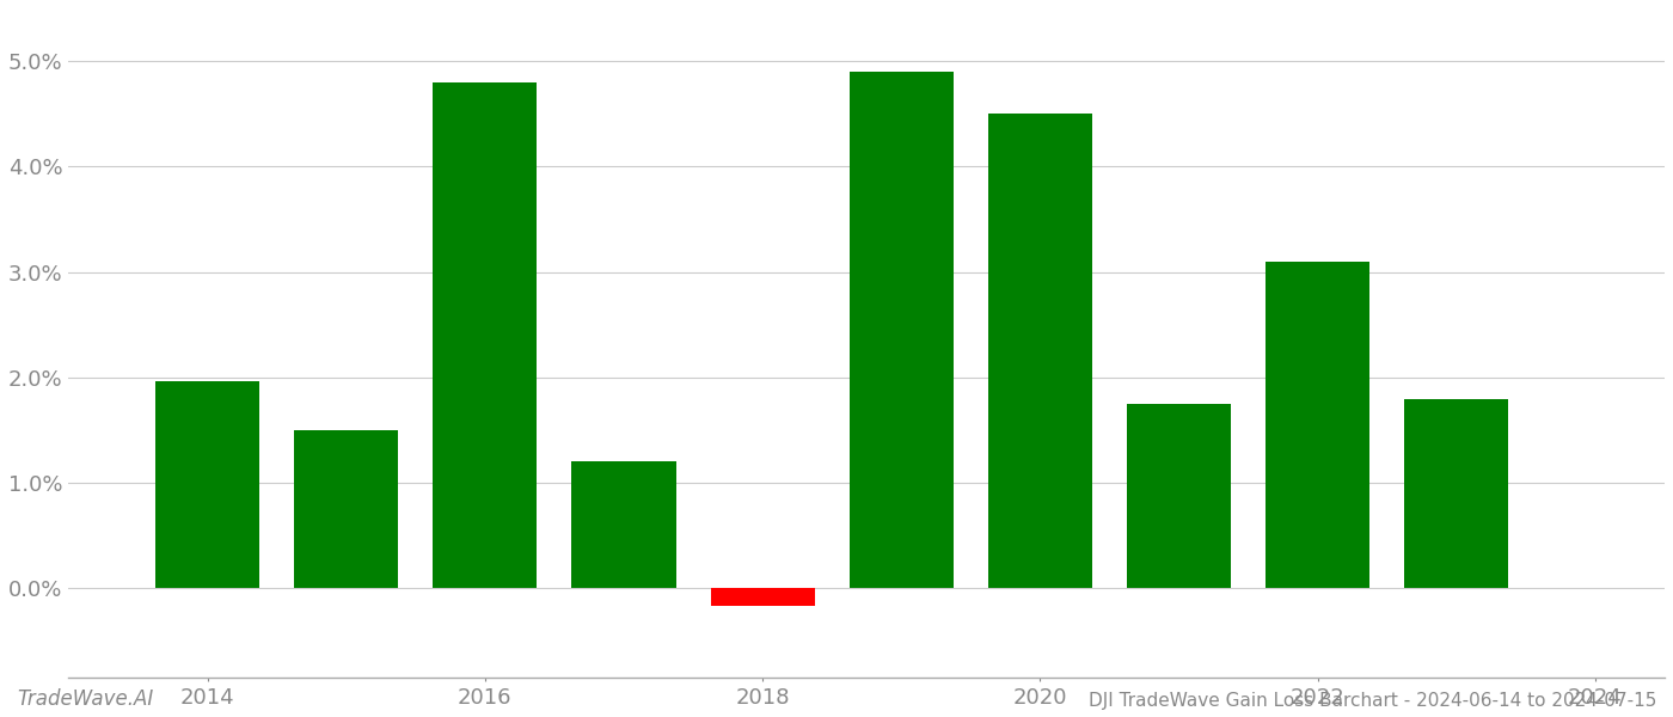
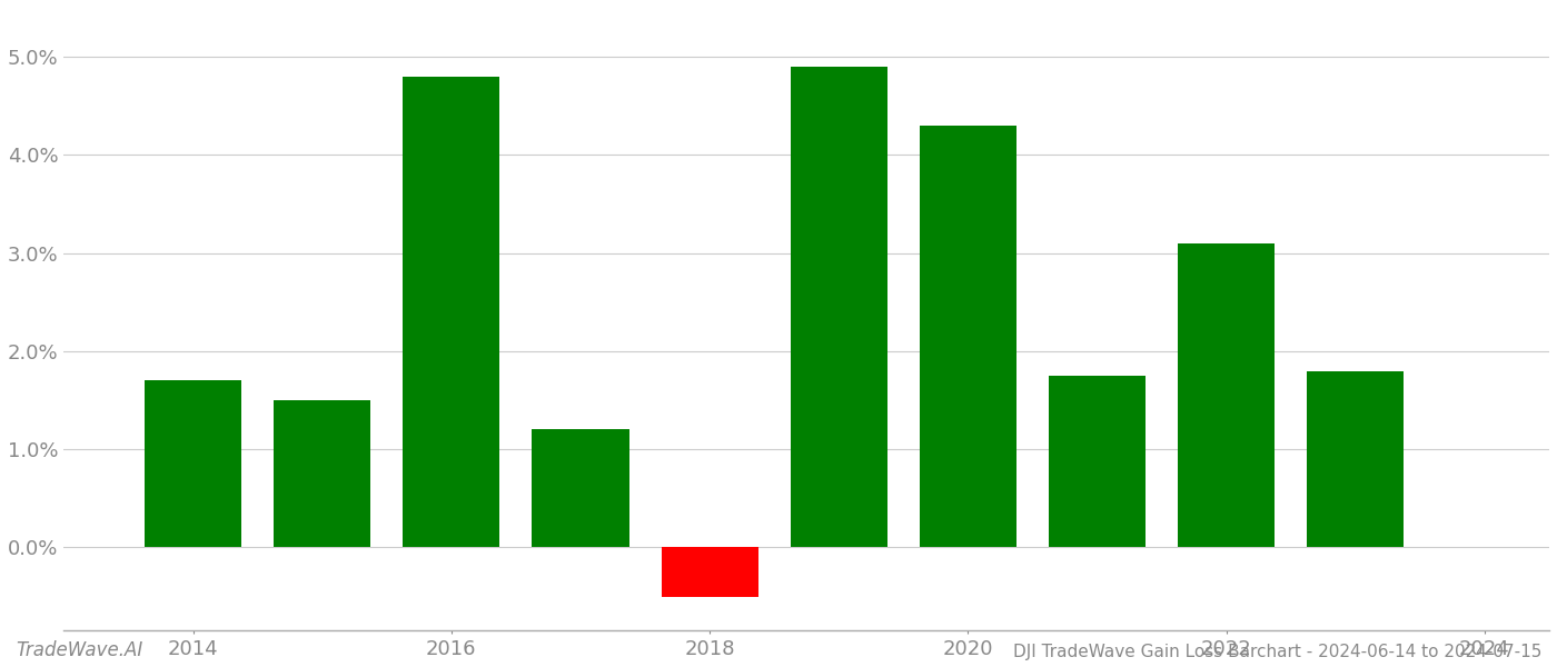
2014: 1.96% -> 1.70%
2018: -0.16% -> -0.50%
2020: 4.50% -> 4.30%
